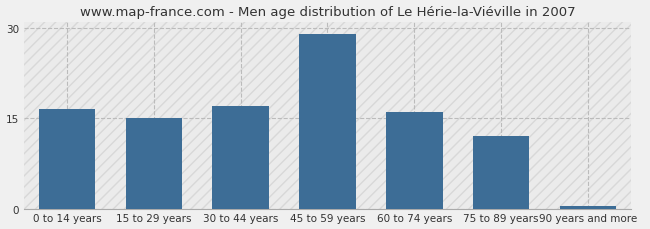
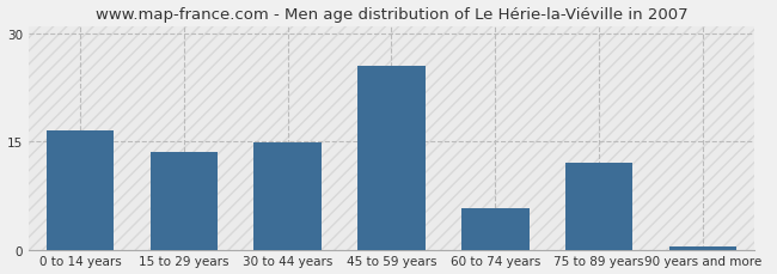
15 to 29 years: 15.0 -> 13.6
30 to 44 years: 17.0 -> 14.8
45 to 59 years: 29.0 -> 25.4
60 to 74 years: 16.0 -> 5.8
